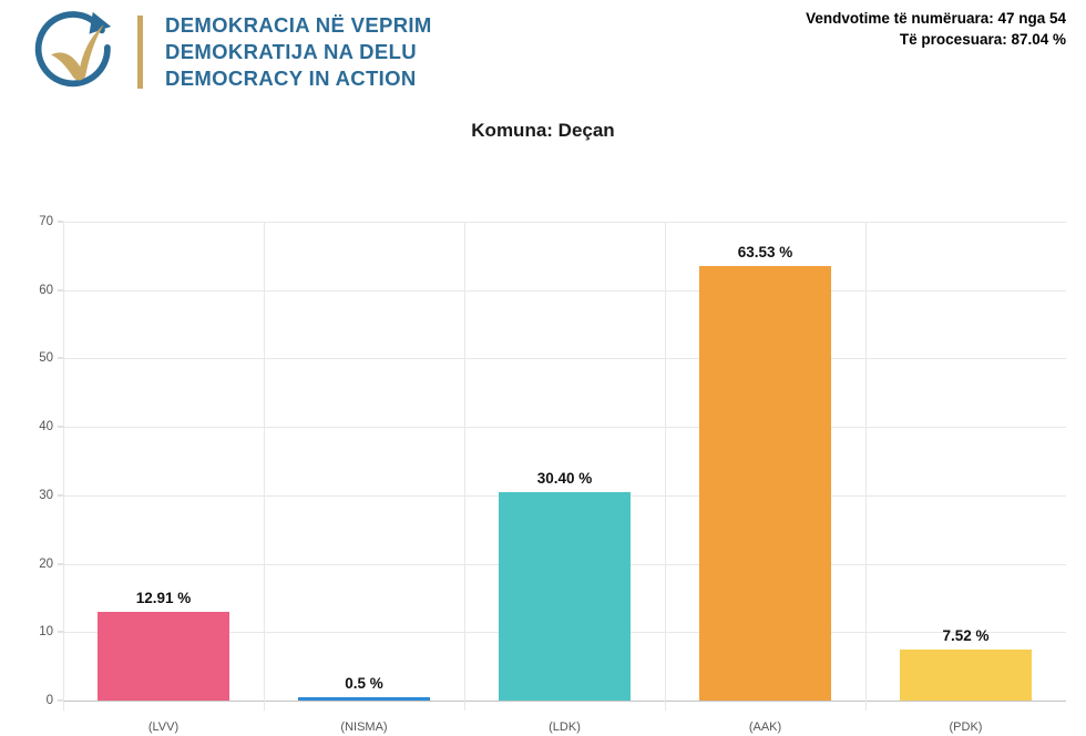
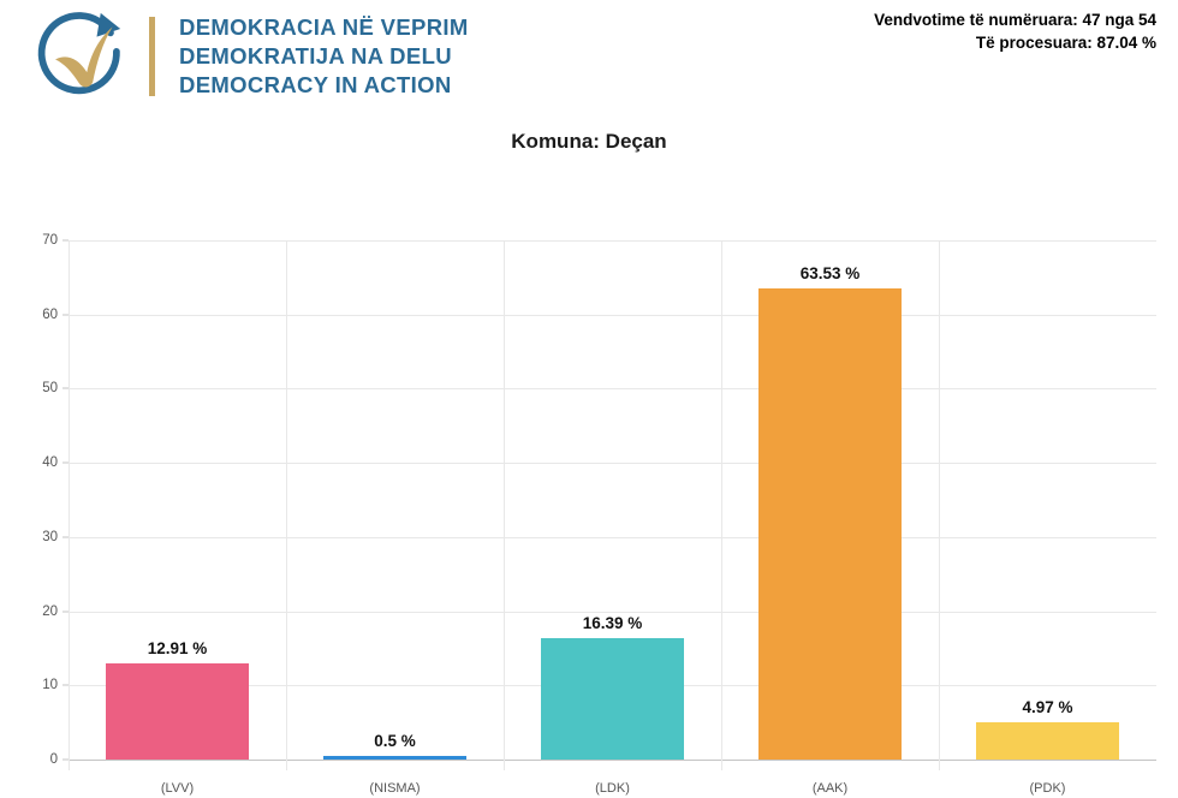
(LDK): 30.40 -> 16.39
(PDK): 7.52 -> 4.97
